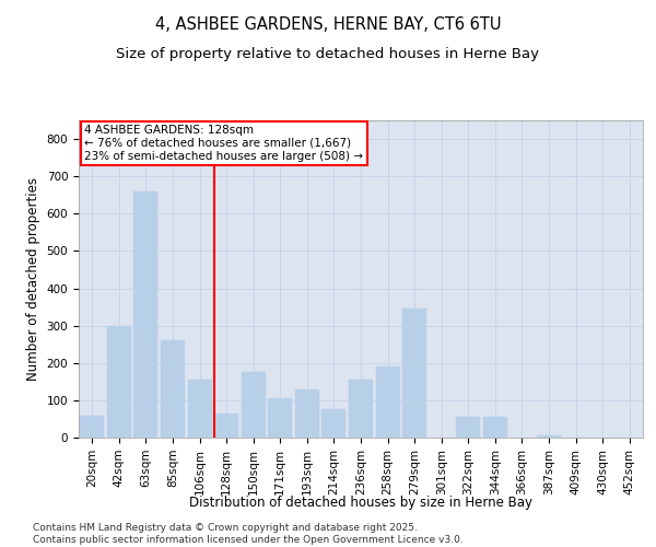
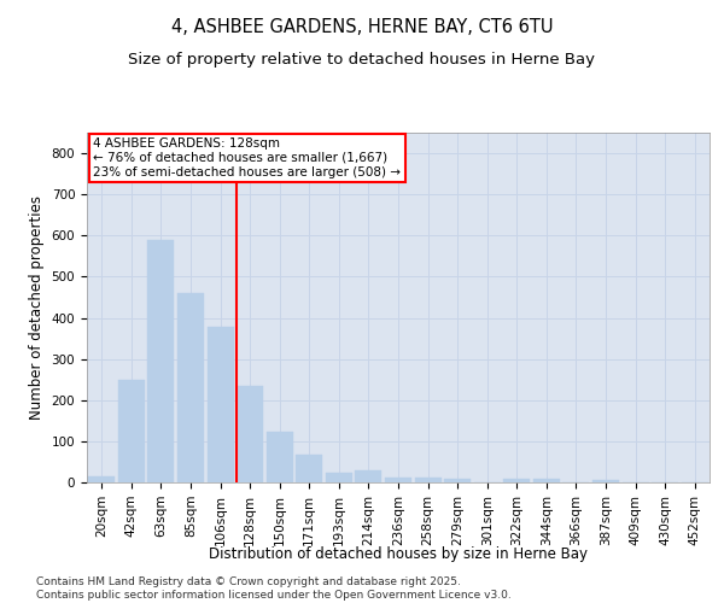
20sqm: 60 -> 15
42sqm: 300 -> 250
63sqm: 660 -> 590
85sqm: 260 -> 460
106sqm: 155 -> 378
128sqm: 65 -> 235
150sqm: 175 -> 123
171sqm: 105 -> 68
193sqm: 130 -> 22
214sqm: 75 -> 30
236sqm: 155 -> 12
258sqm: 190 -> 12
279sqm: 345 -> 10
322sqm: 55 -> 10
344sqm: 55 -> 10
